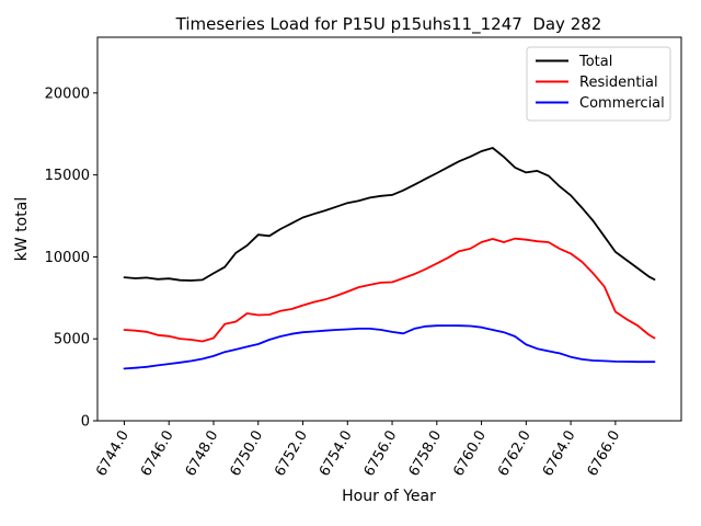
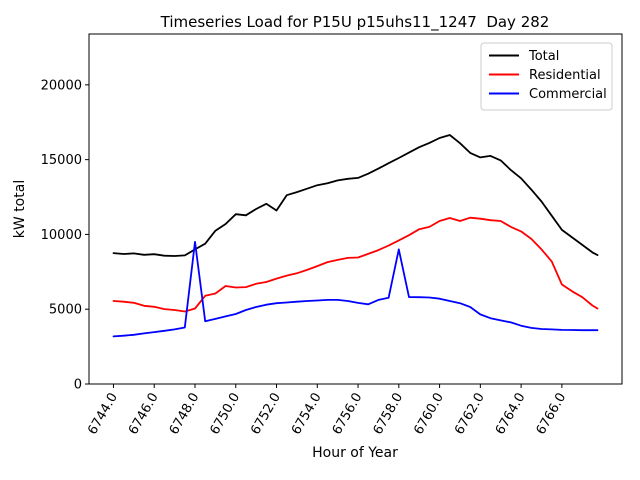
Commercial/6748.0: 4000 -> 9500
Total/6752.0: 12400 -> 11600
Commercial/6758.0: 5800 -> 9000
